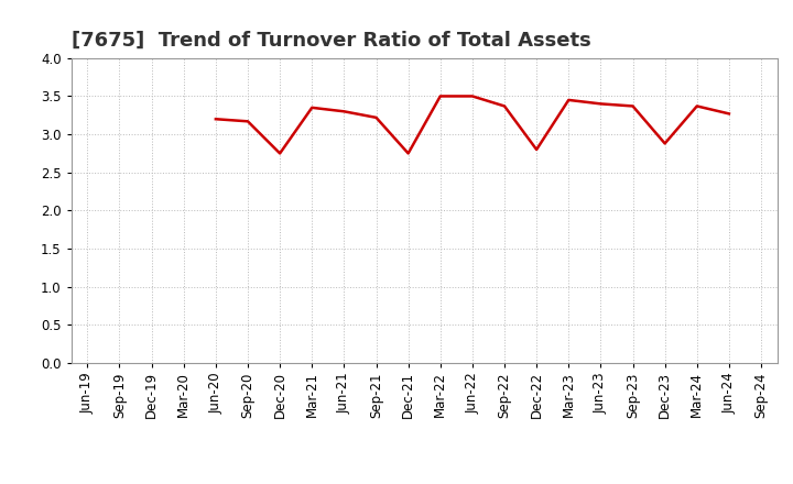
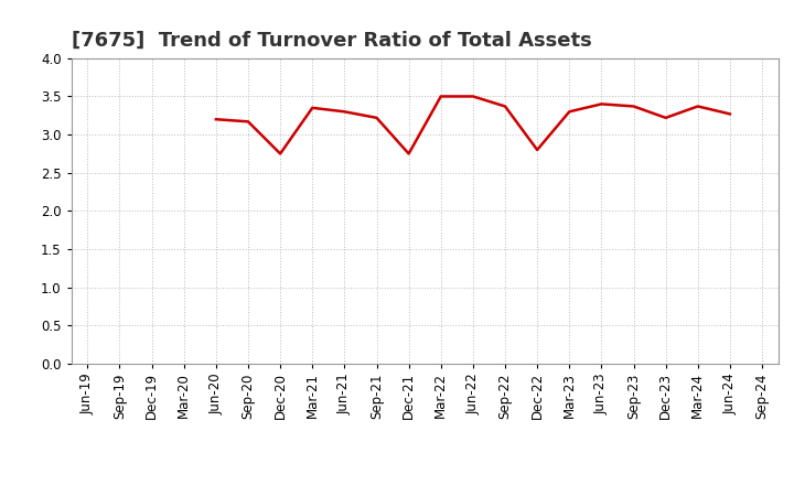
Mar-23: 3.45 -> 3.30
Dec-23: 2.88 -> 3.22
